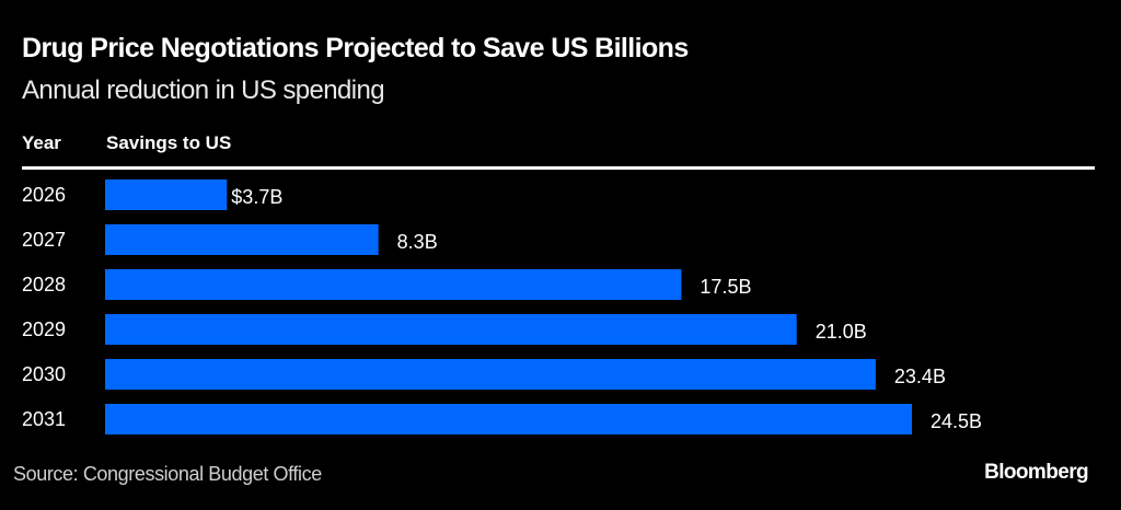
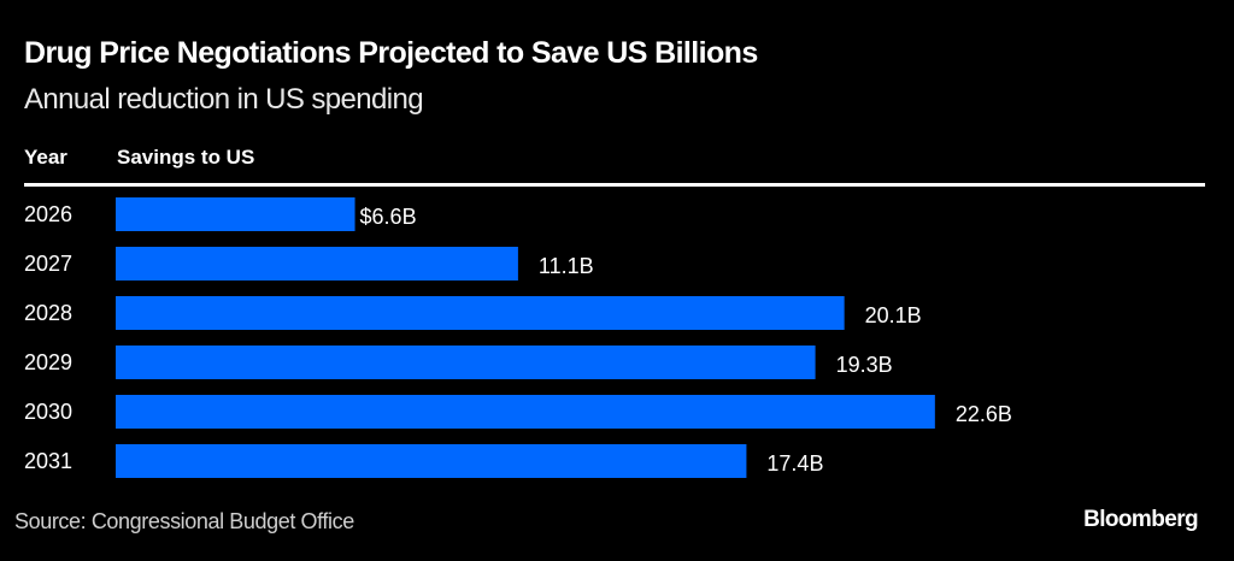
2026: $3.7B -> $6.6B
2027: 8.3B -> 11.1B
2028: 17.5B -> 20.1B
2029: 21.0B -> 19.3B
2030: 23.4B -> 22.6B
2031: 24.5B -> 17.4B
